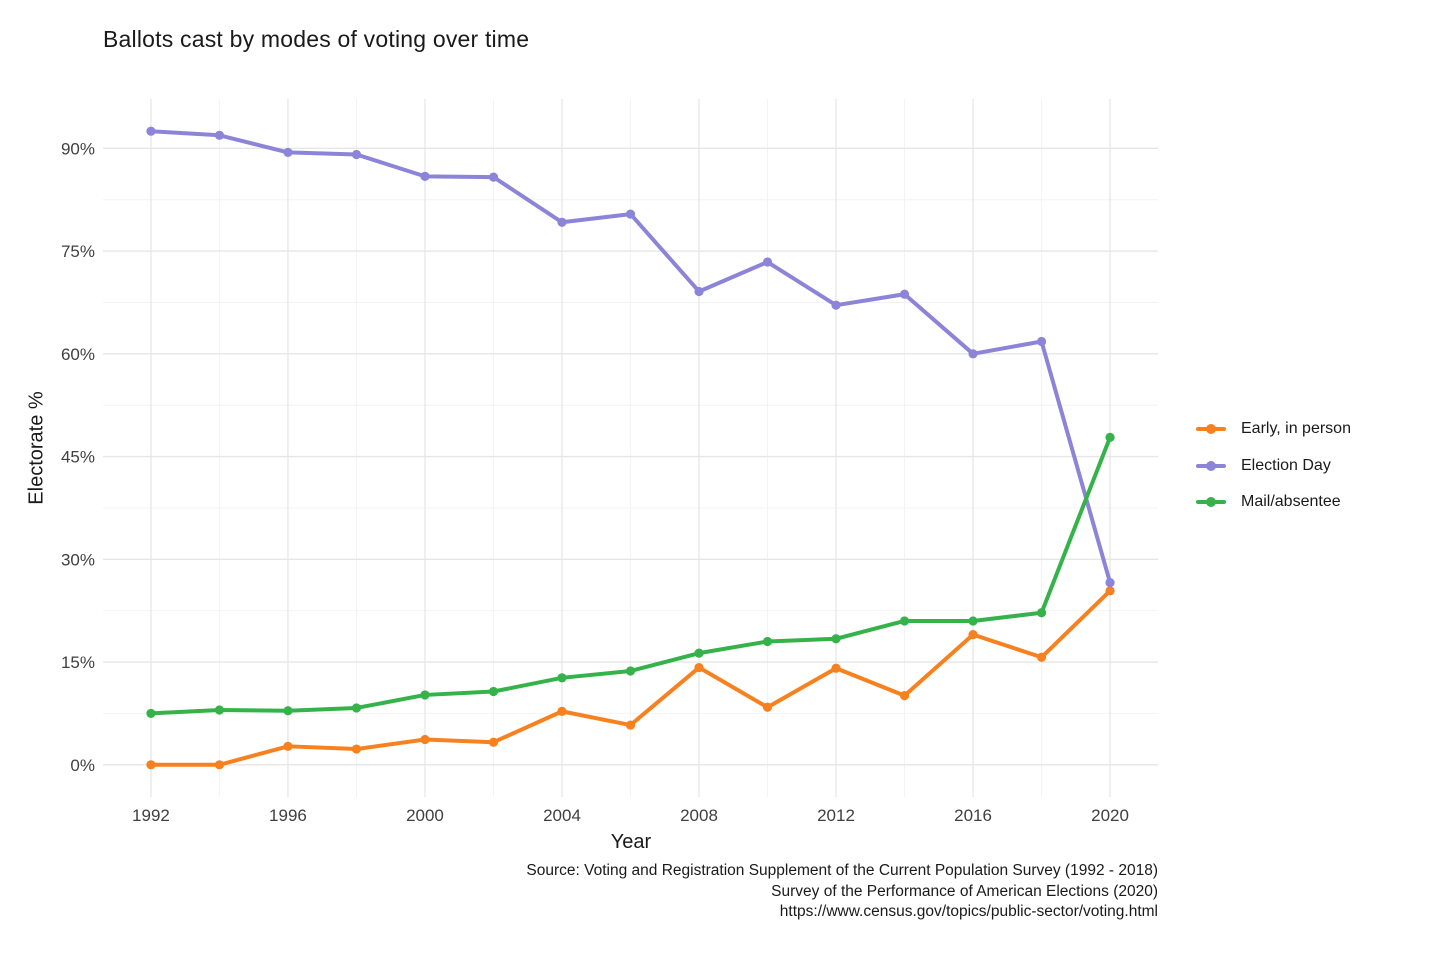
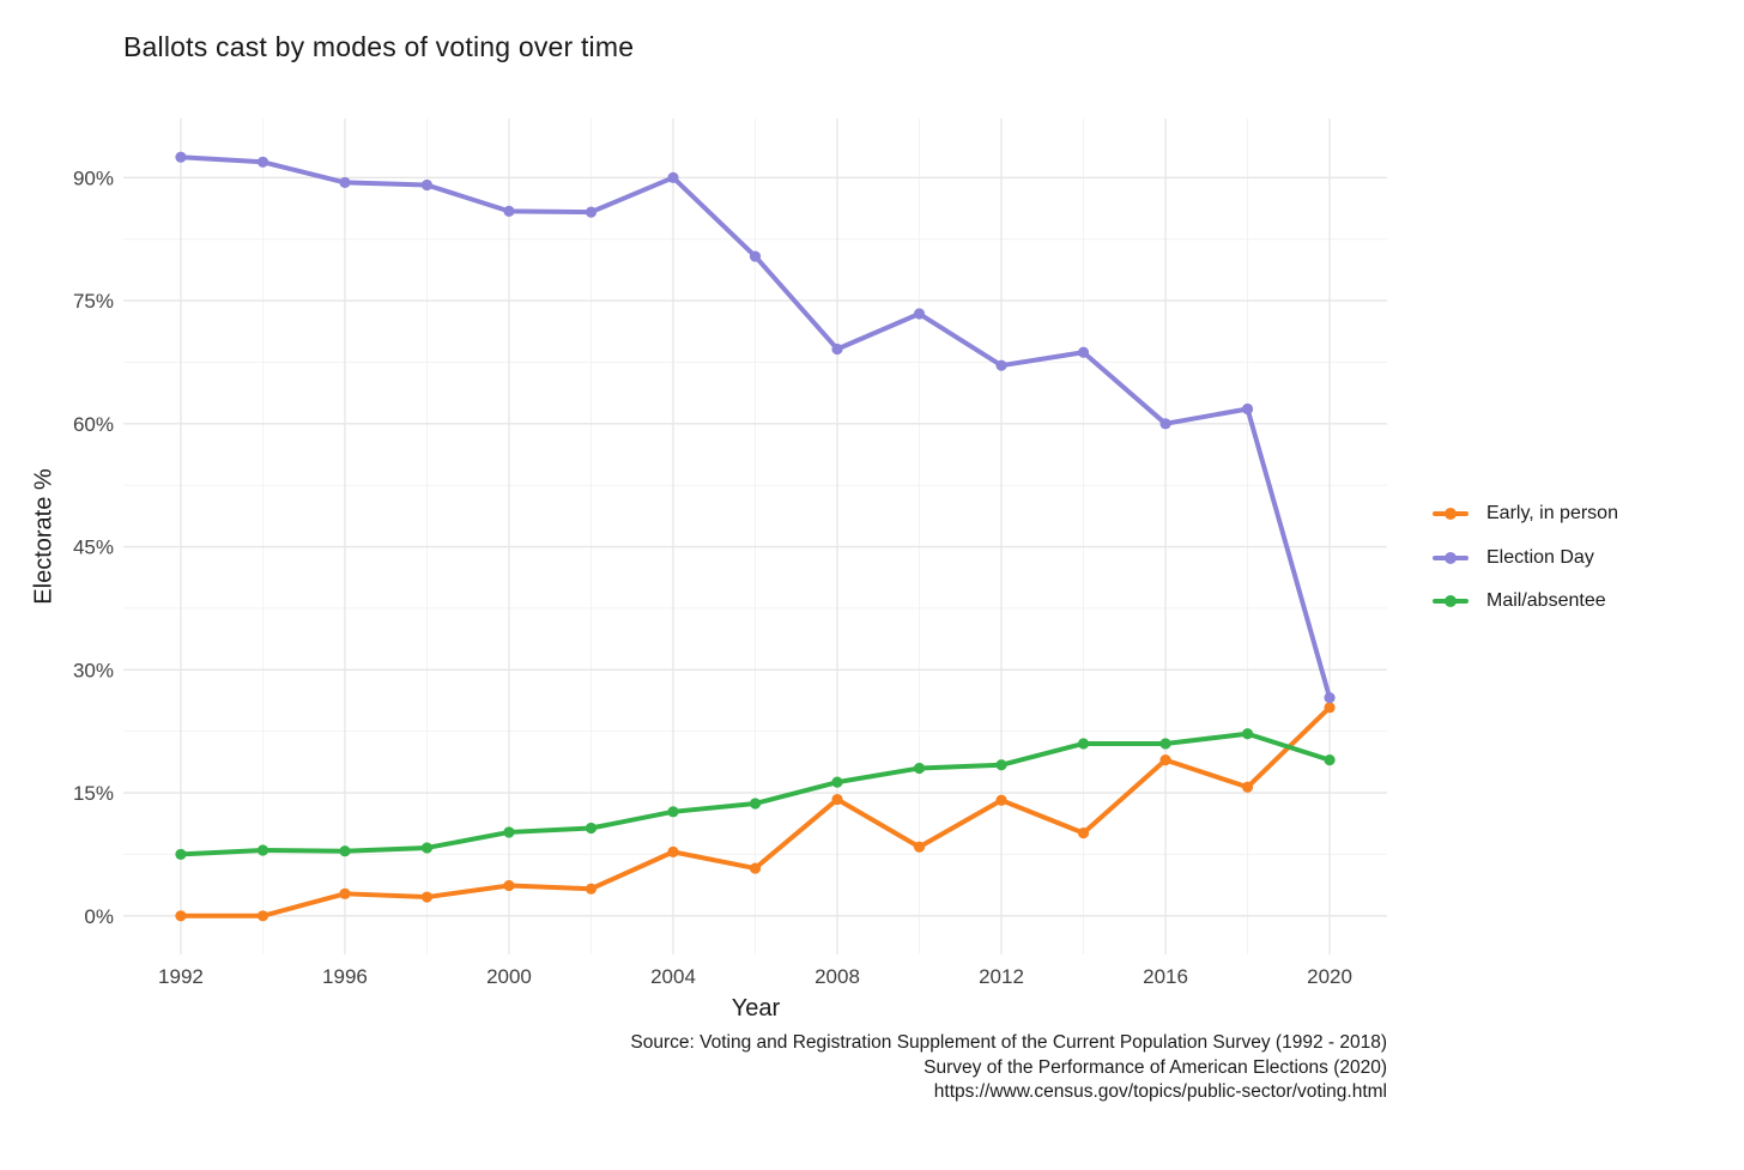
Election Day/2004: 79% -> 90%
Mail/absentee/2020: 48% -> 19%
